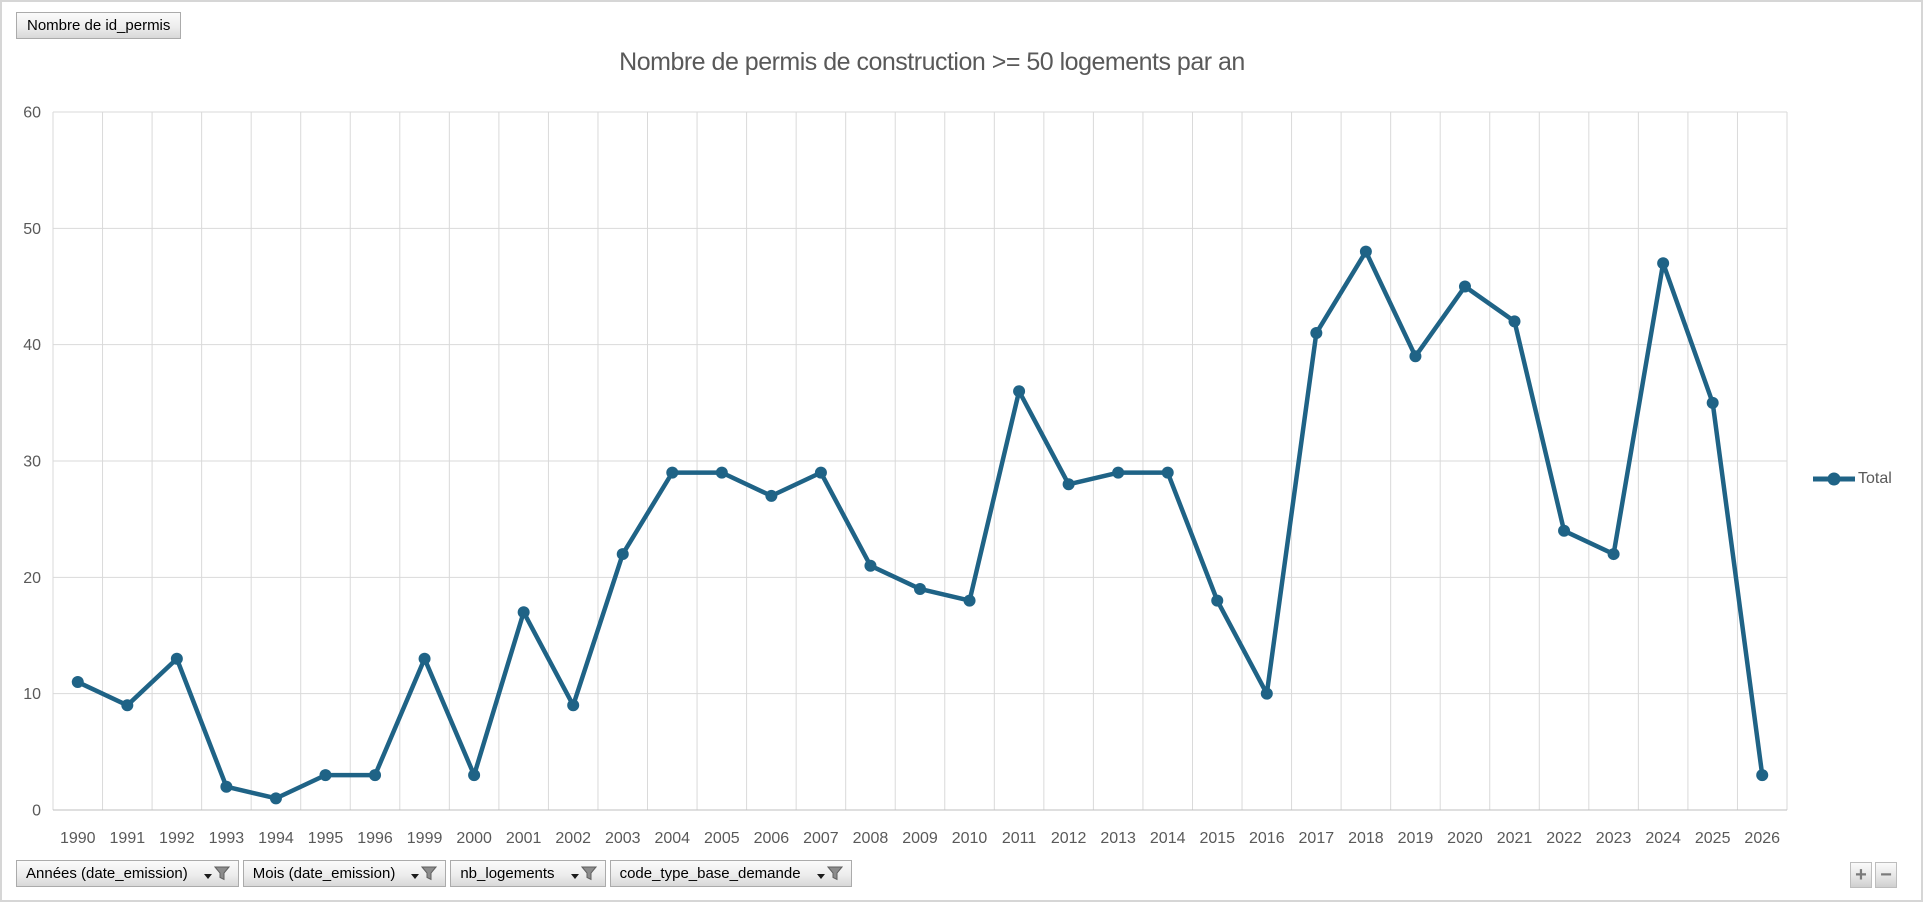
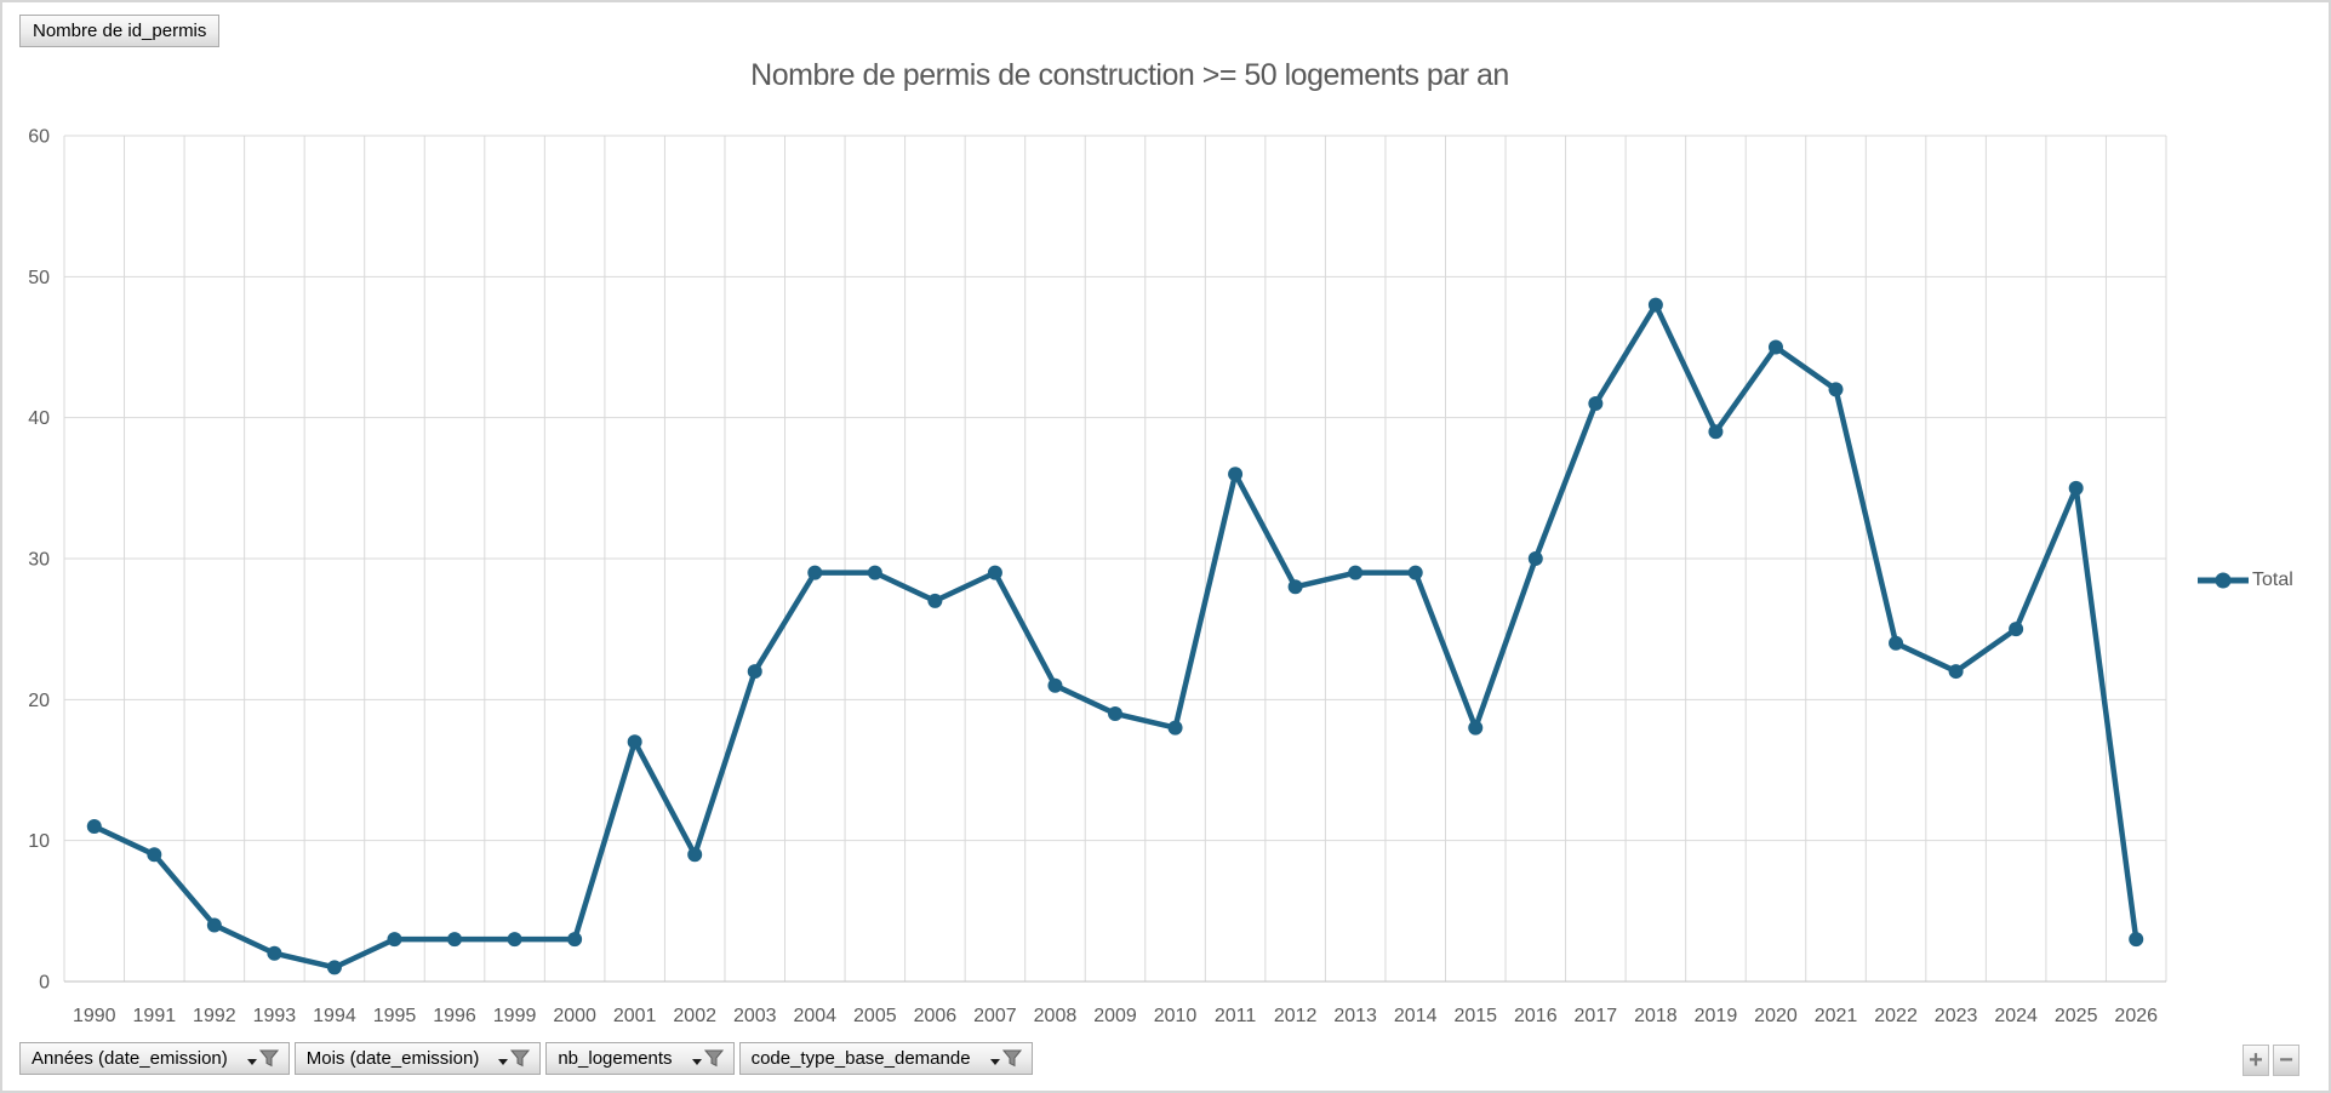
1992: 13 -> 4
1999: 13 -> 3
2016: 10 -> 30
2024: 47 -> 25
